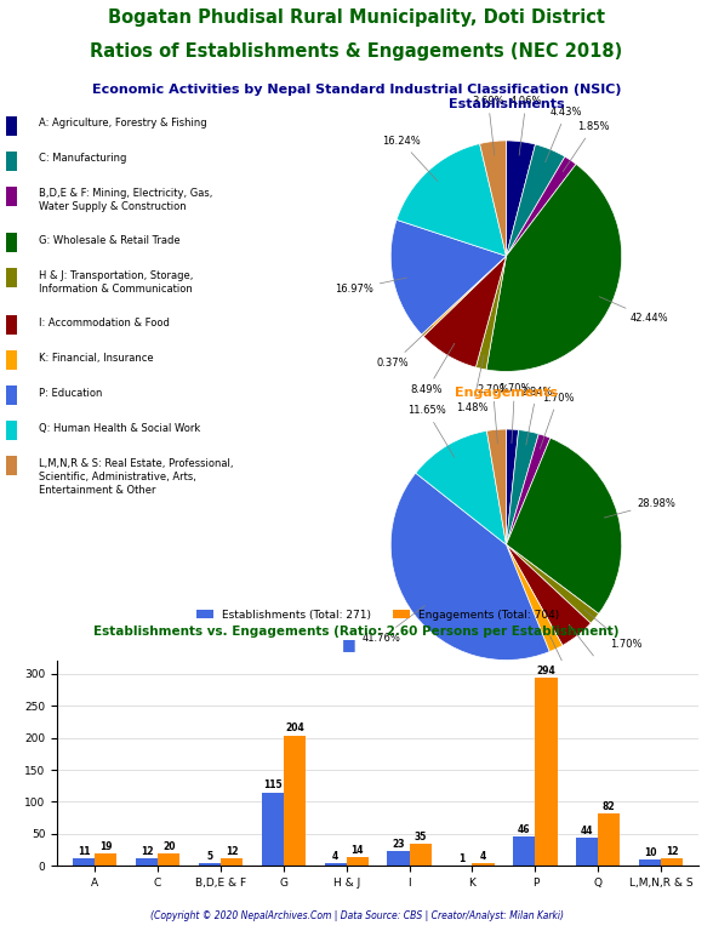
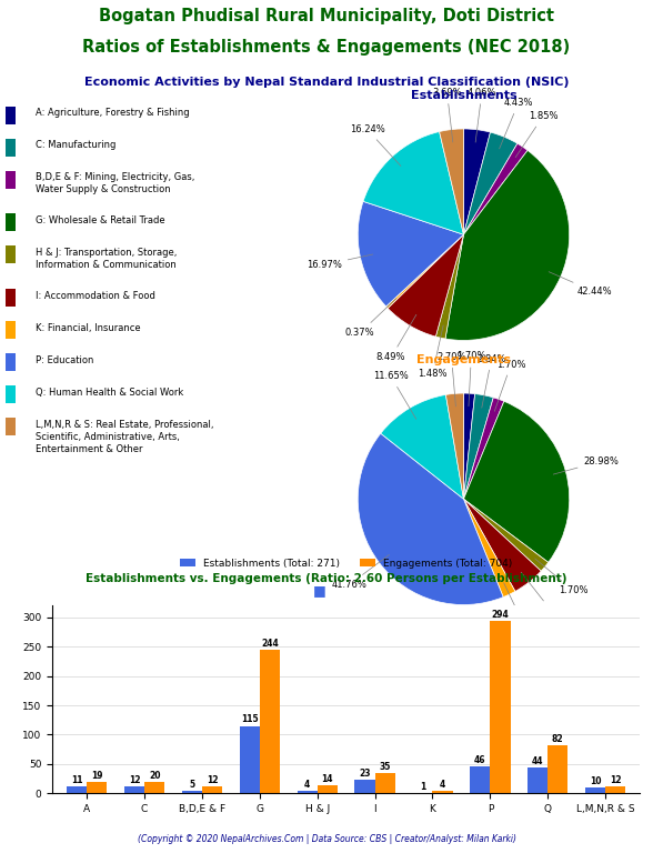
Engagements (Total: 704)/G: 204 -> 244
